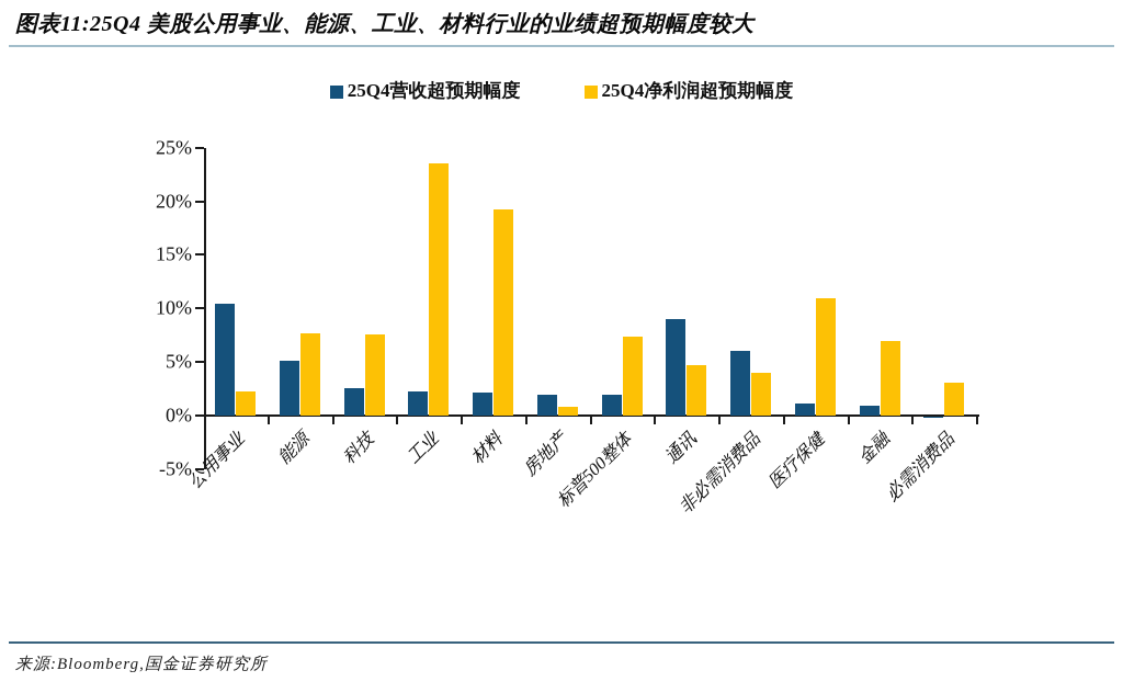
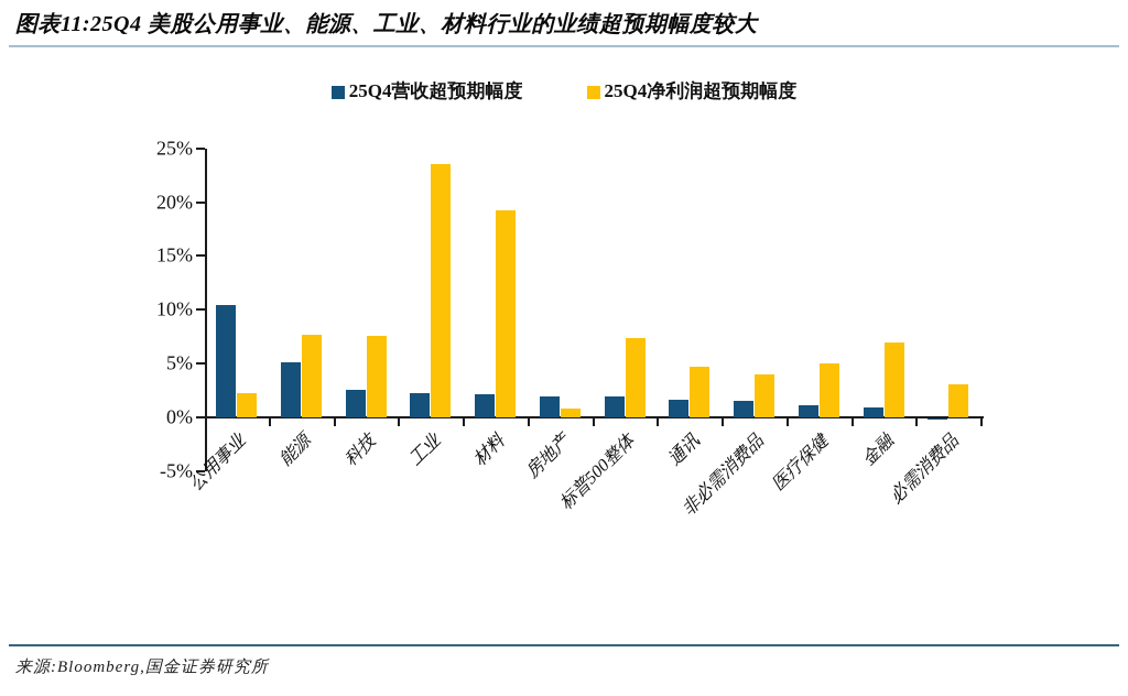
25Q4营收超预期幅度/通讯: 9% -> 2%
25Q4营收超预期幅度/非必需消费品: 6% -> 2%
25Q4净利润超预期幅度/医疗保健: 11% -> 5%
